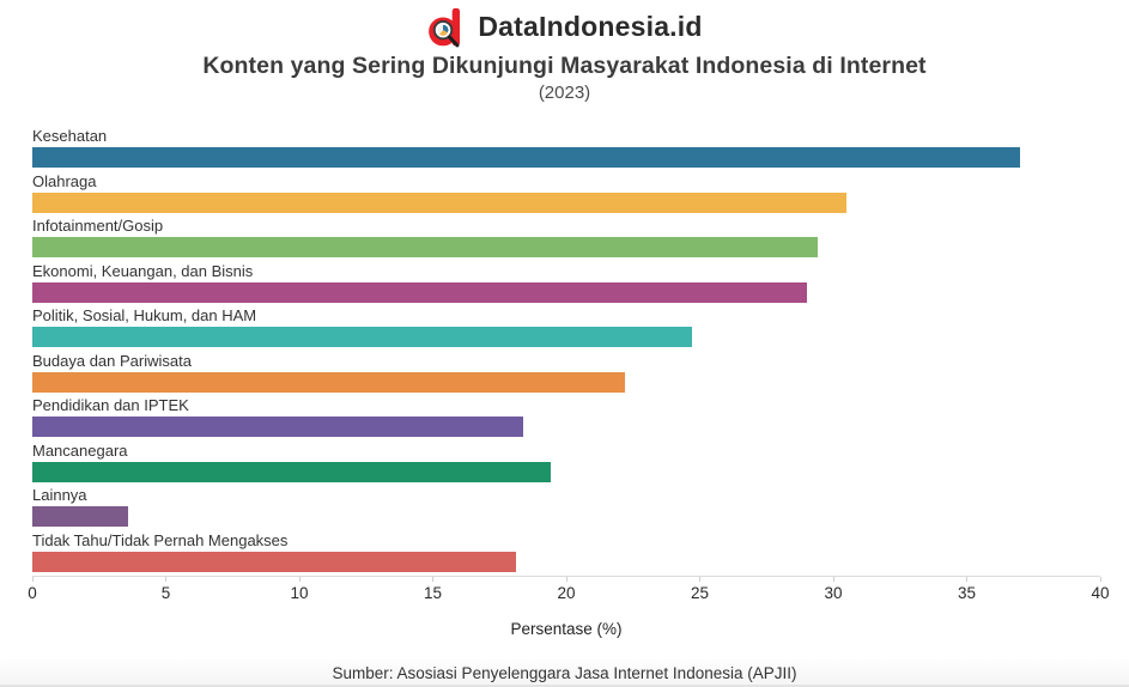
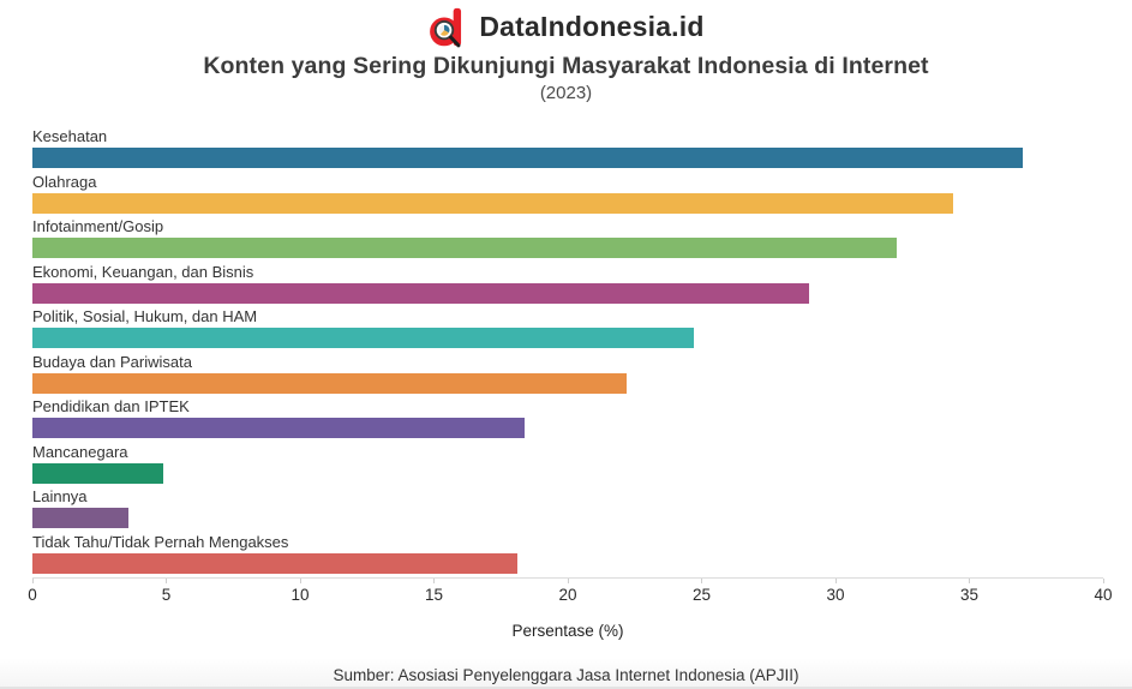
Olahraga: 30.5 -> 34.4
Infotainment/Gosip: 29.4 -> 32.3
Mancanegara: 19.4 -> 4.9
